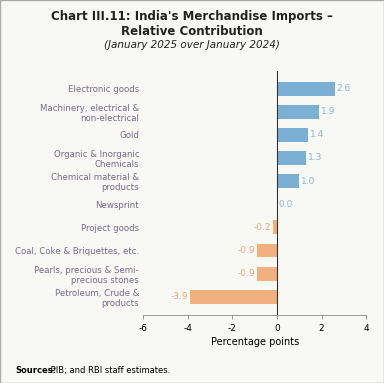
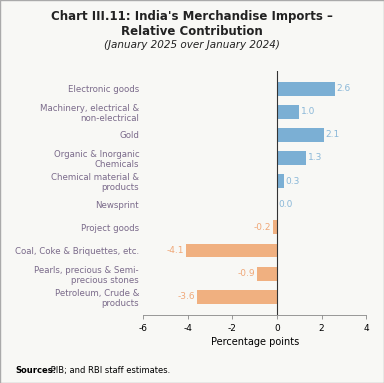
Machinery, electrical & non-electrical: 1.9 -> 1.0
Gold: 1.4 -> 2.1
Chemical material & products: 1.0 -> 0.3
Coal, Coke & Briquettes, etc.: -0.9 -> -4.1
Petroleum, Crude & products: -3.9 -> -3.6
